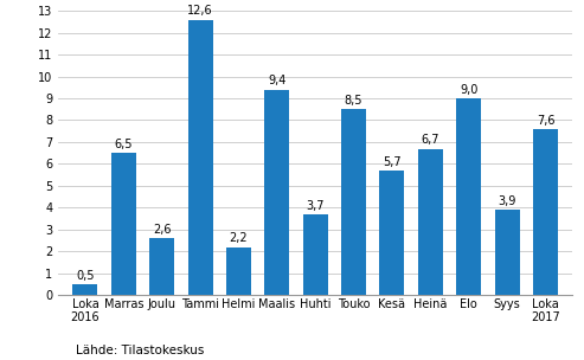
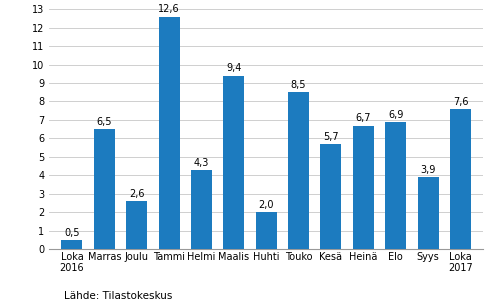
Helmi: 2,2 -> 4,3
Huhti: 3,7 -> 2,0
Elo: 9,0 -> 6,9
